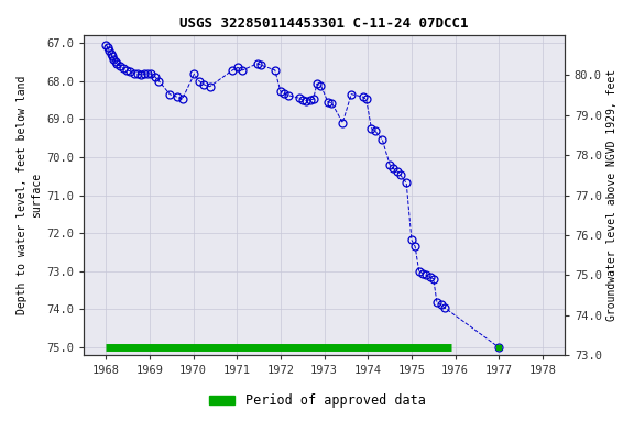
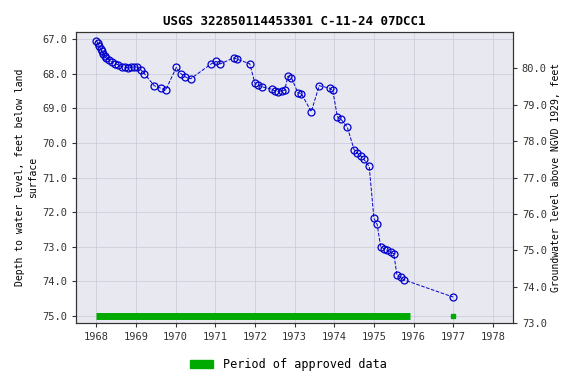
1977: 75.00 -> 74.45
